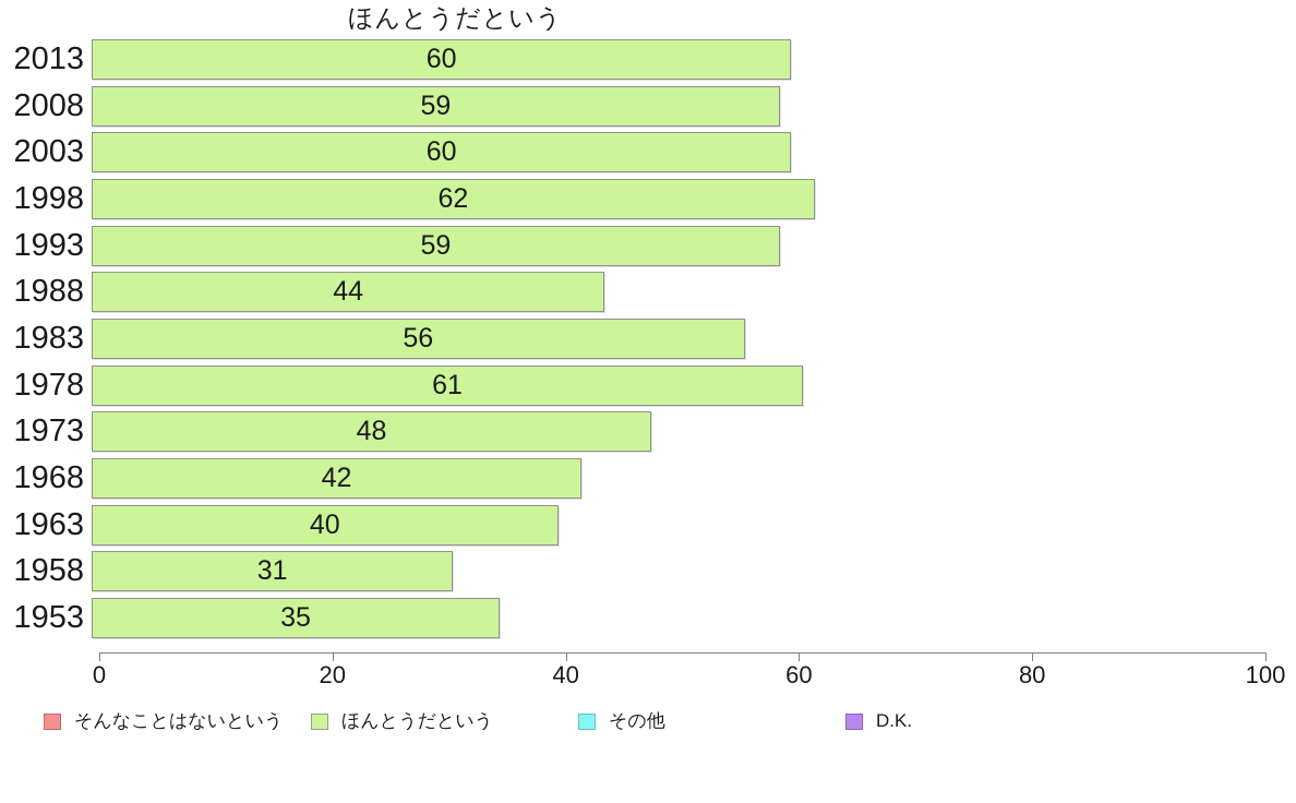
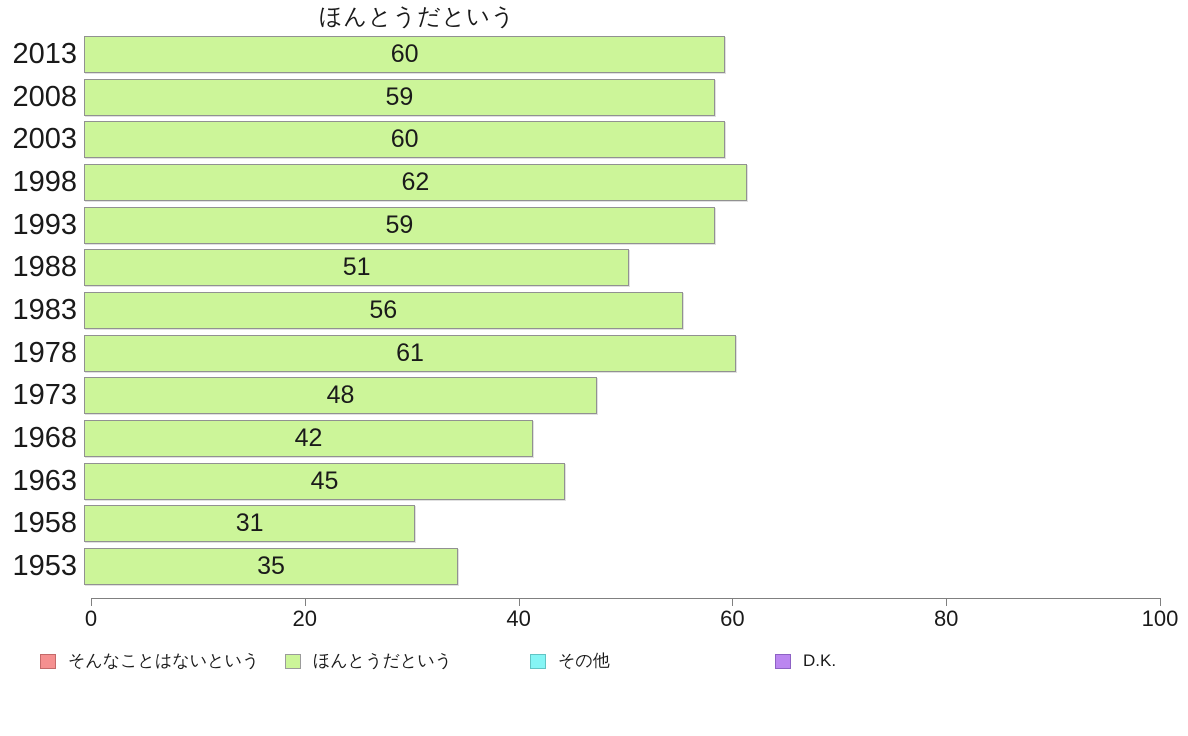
1988: 44 -> 51
1963: 40 -> 45
